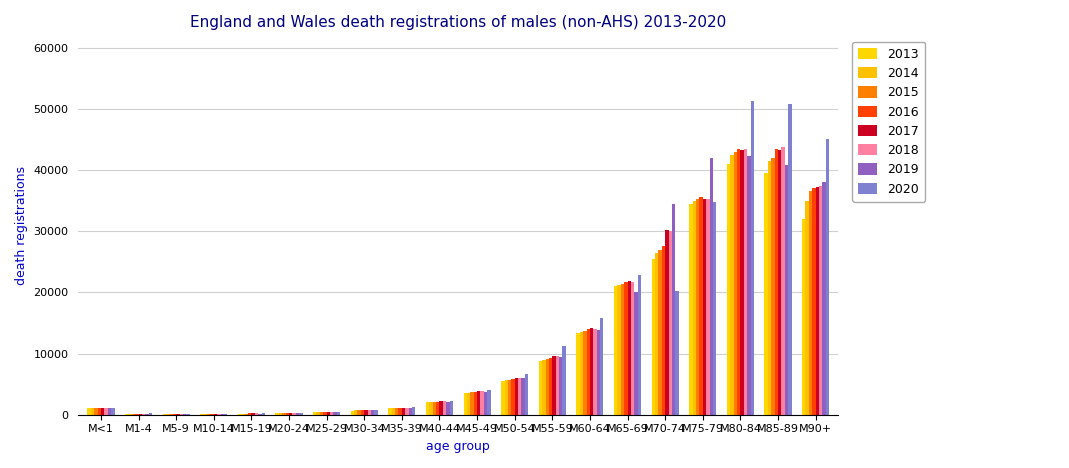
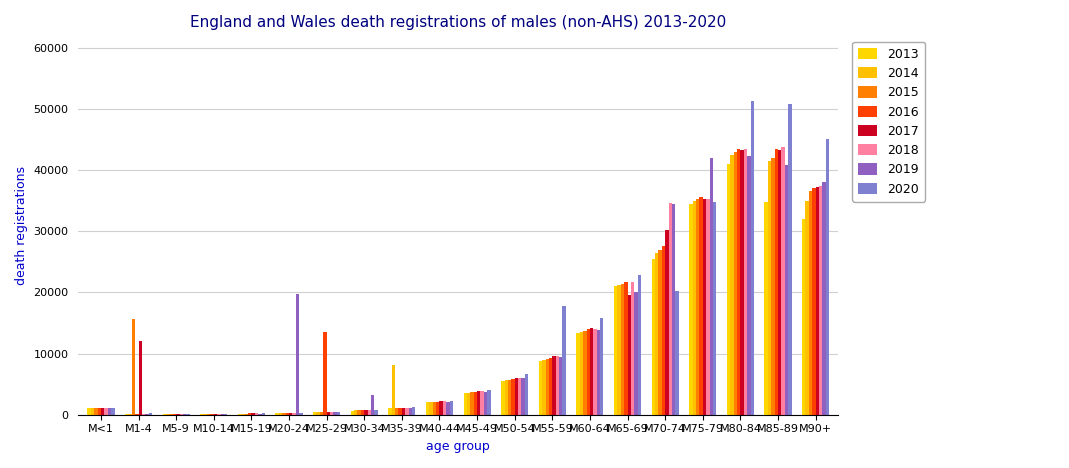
2015/M1-4: 200 -> 15600
2017/M1-4: 200 -> 12000
2019/M20-24: 300 -> 19800
2016/M25-29: 500 -> 13600
2019/M30-34: 700 -> 3200
2014/M35-39: 1100 -> 8200
2020/M55-59: 11200 -> 17800
2017/M65-69: 21900 -> 19600
2018/M70-74: 30000 -> 34600
2013/M85-89: 39500 -> 34800
